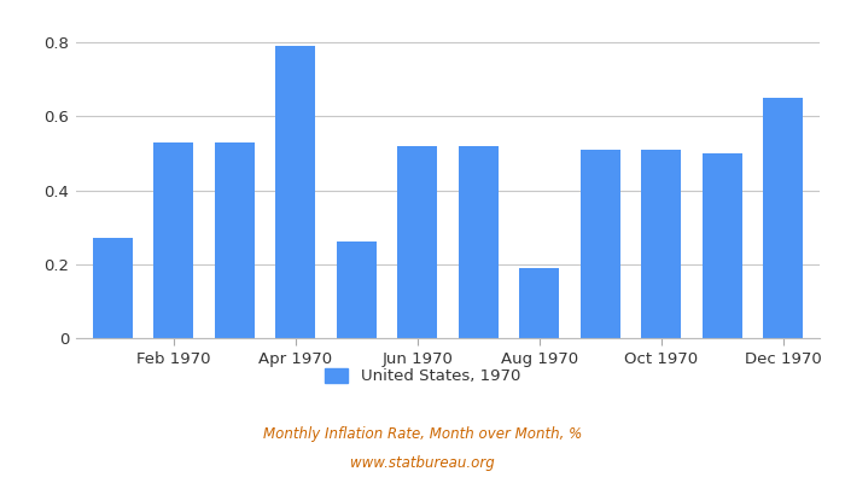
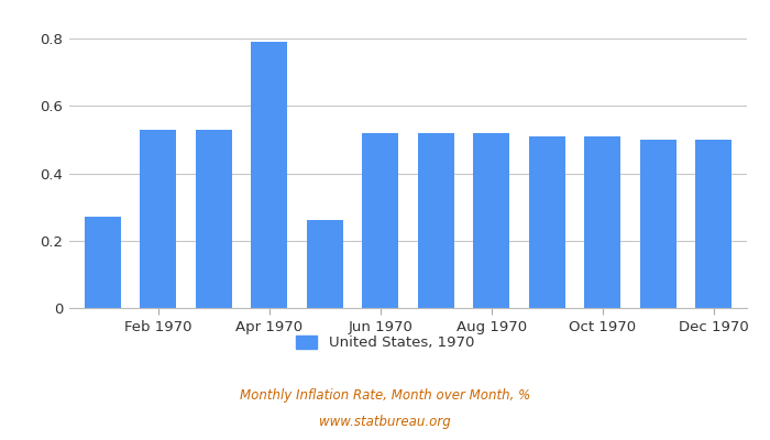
Aug 1970: 0.19 -> 0.52
Dec 1970: 0.65 -> 0.50
